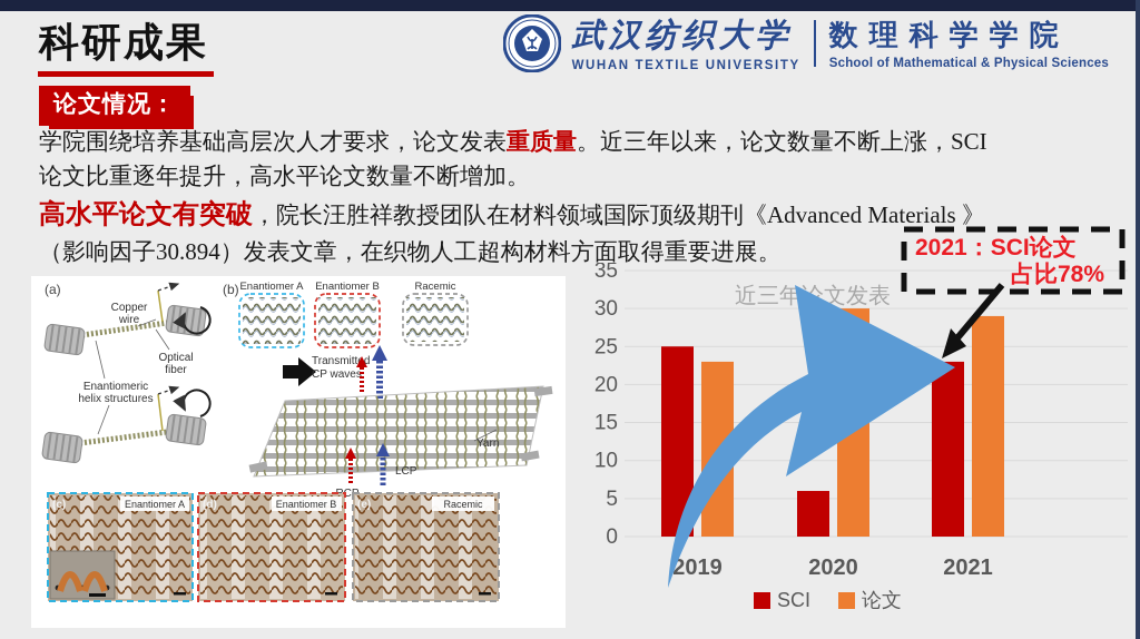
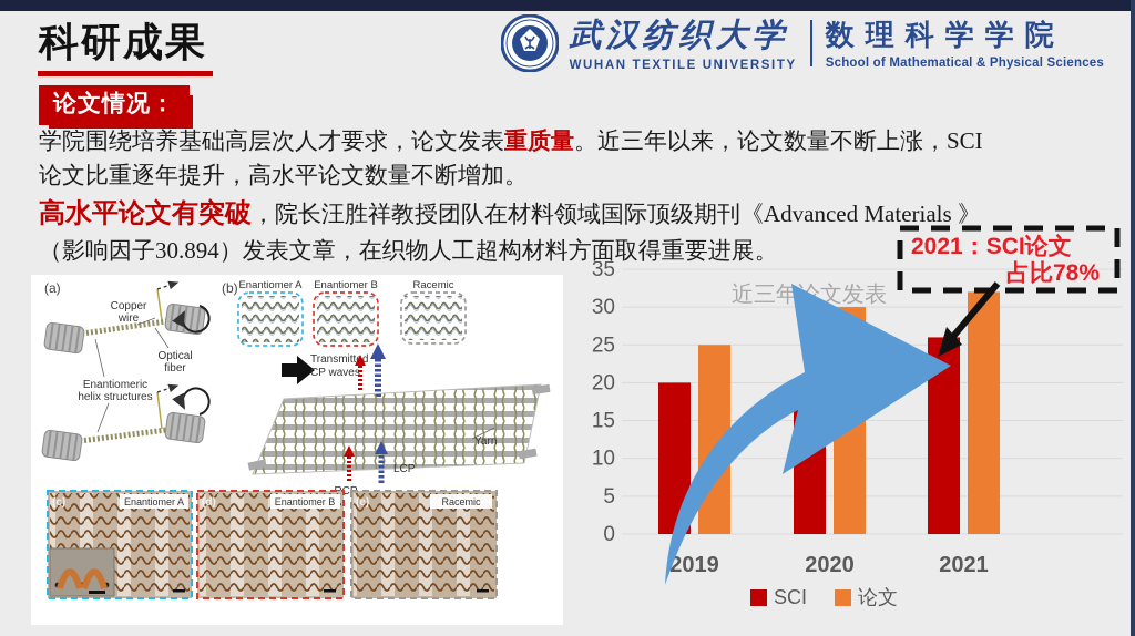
SCI/2019: 25 -> 20
论文/2019: 23 -> 25
SCI/2020: 6 -> 17
SCI/2021: 23 -> 26
论文/2021: 29 -> 32
